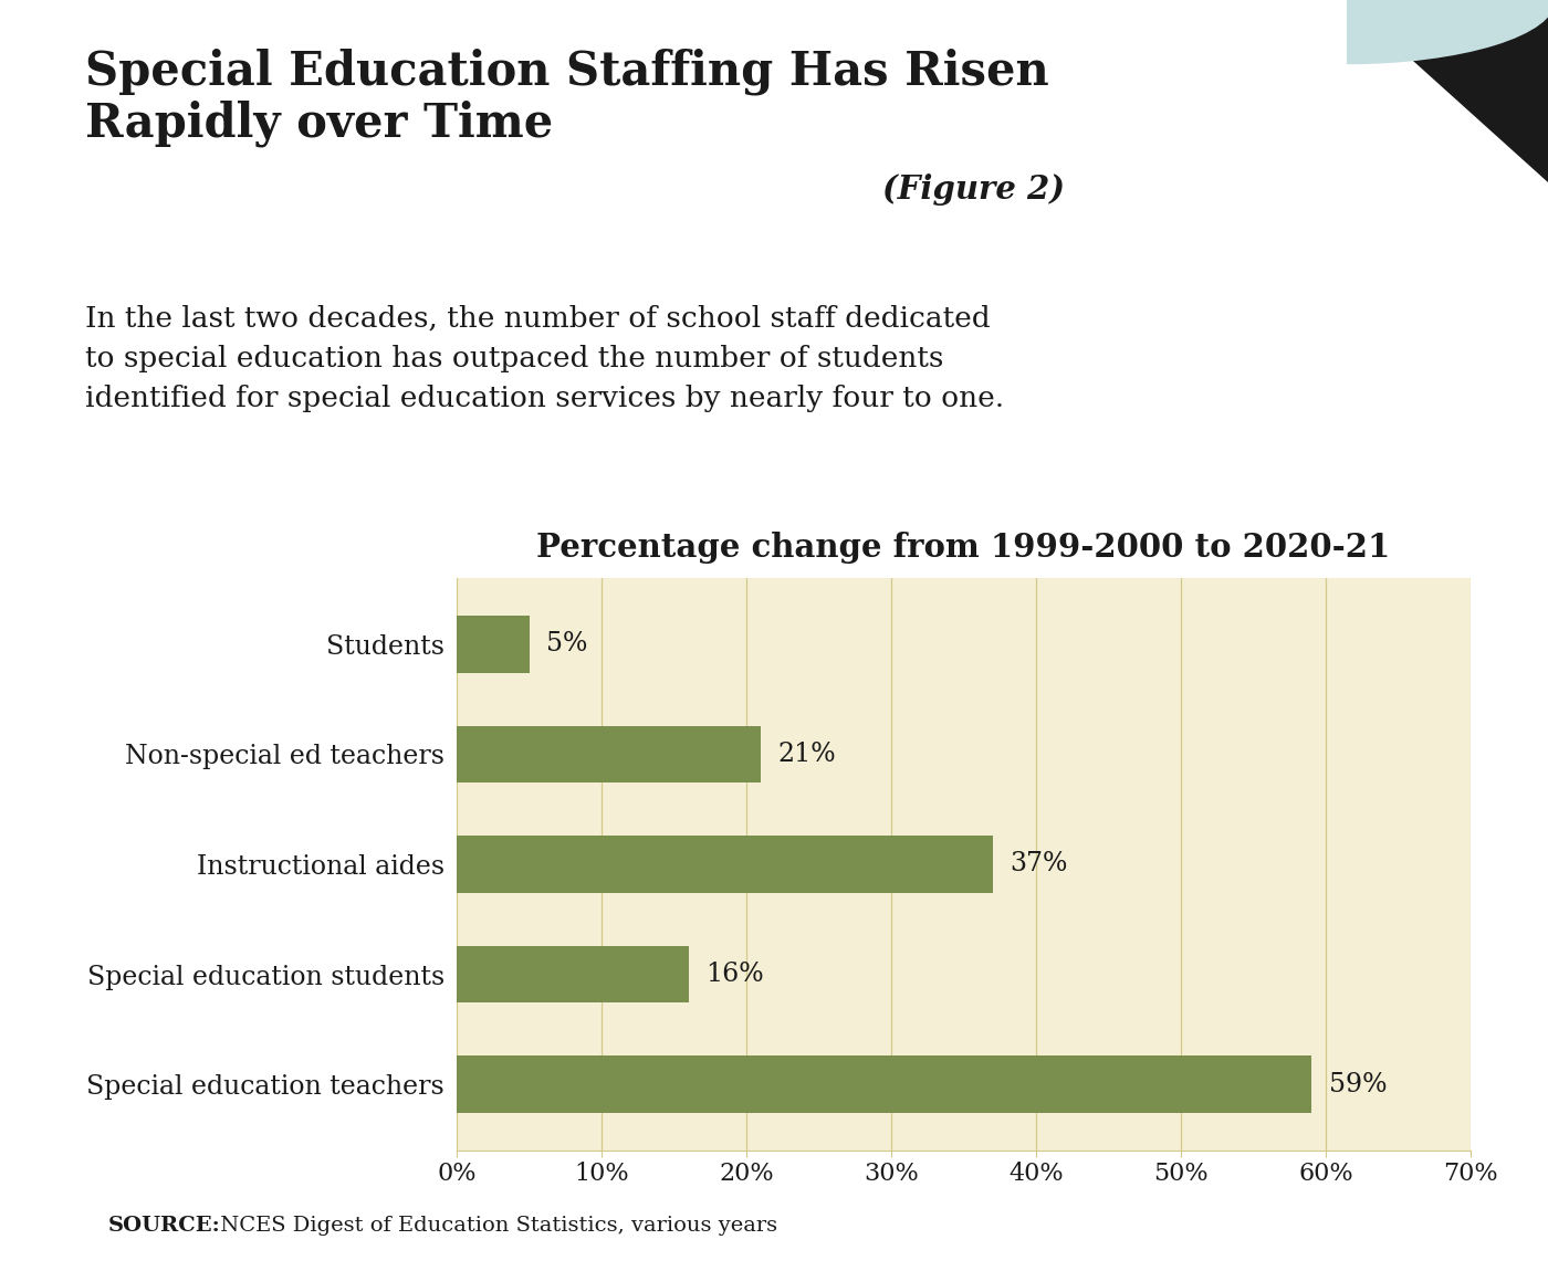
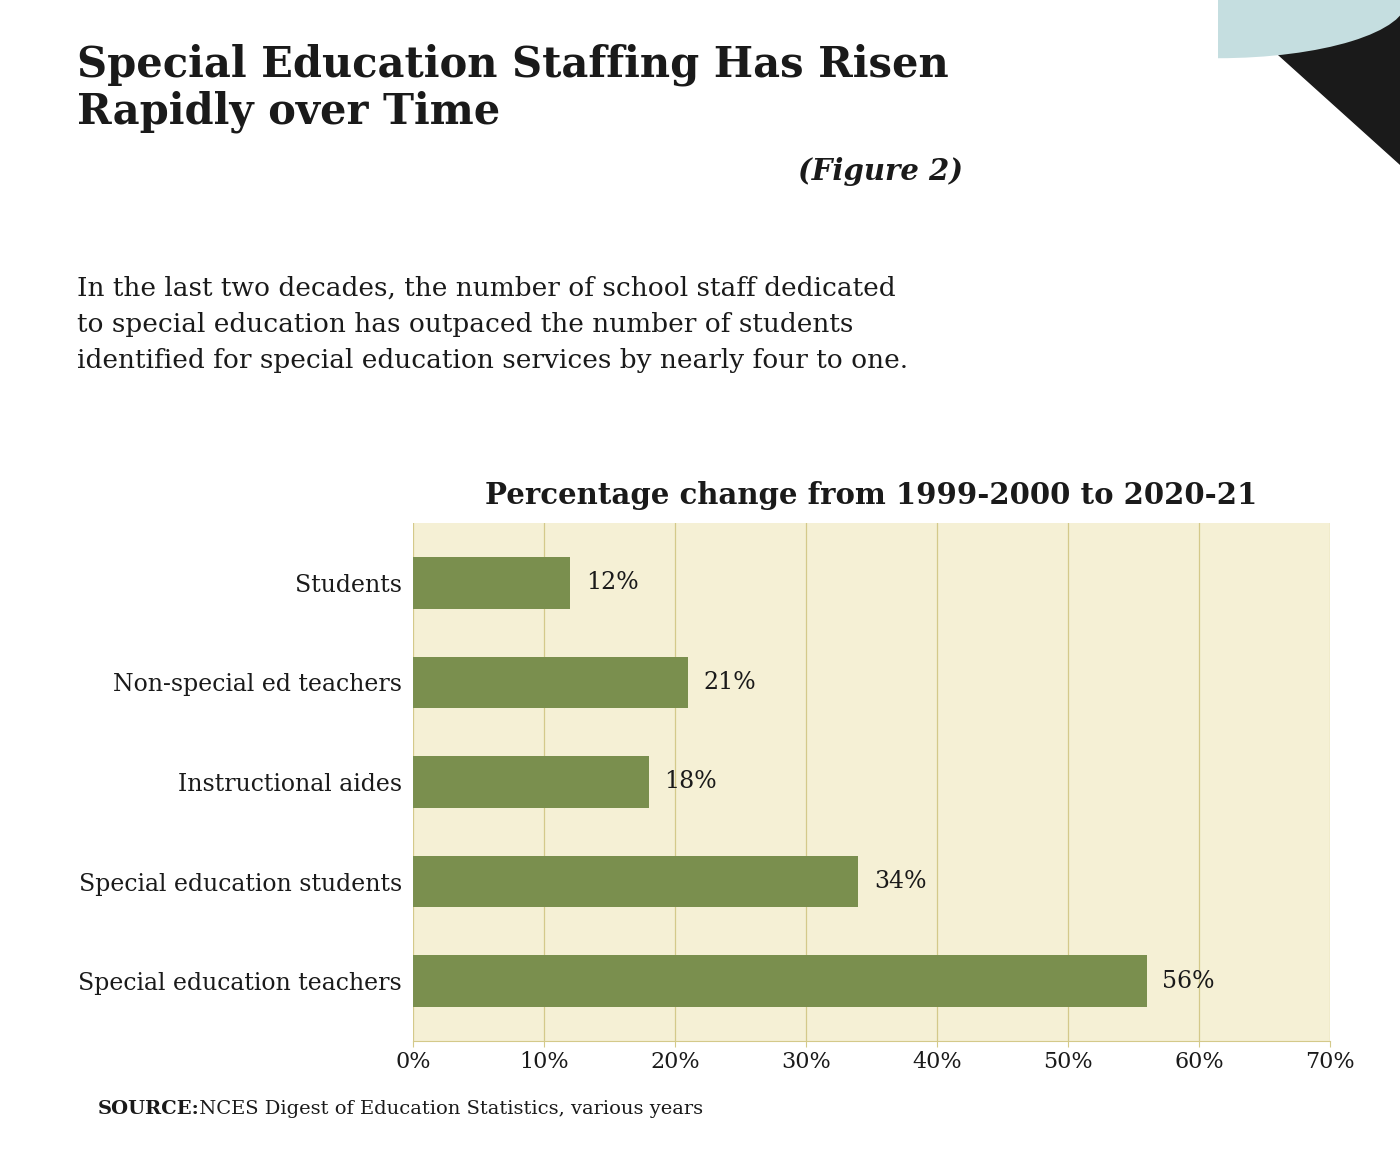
Students: 5% -> 12%
Instructional aides: 37% -> 18%
Special education students: 16% -> 34%
Special education teachers: 59% -> 56%
